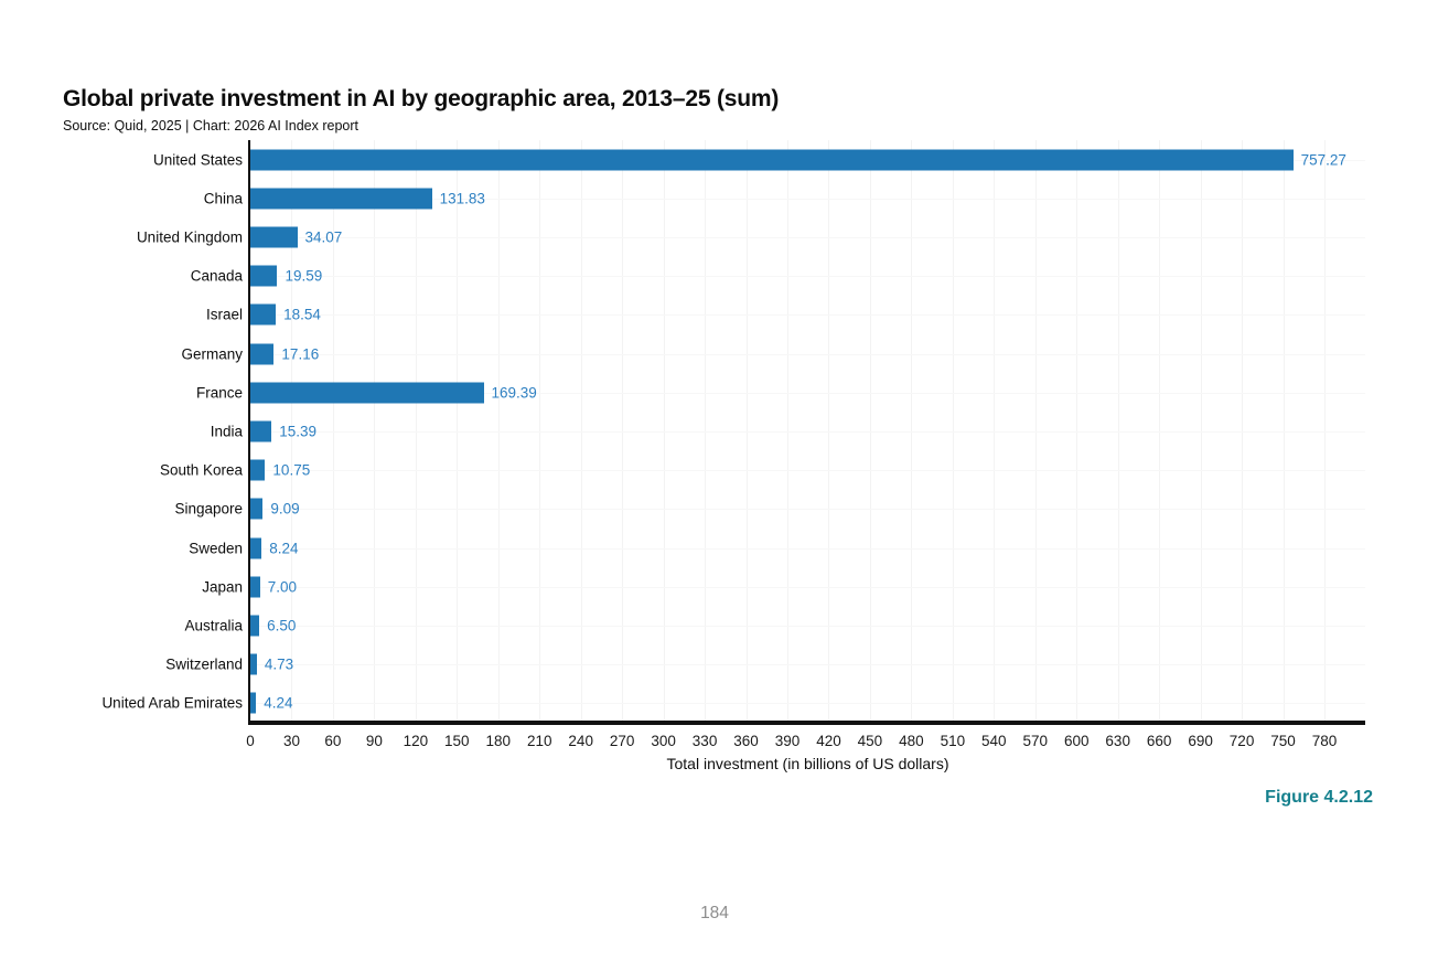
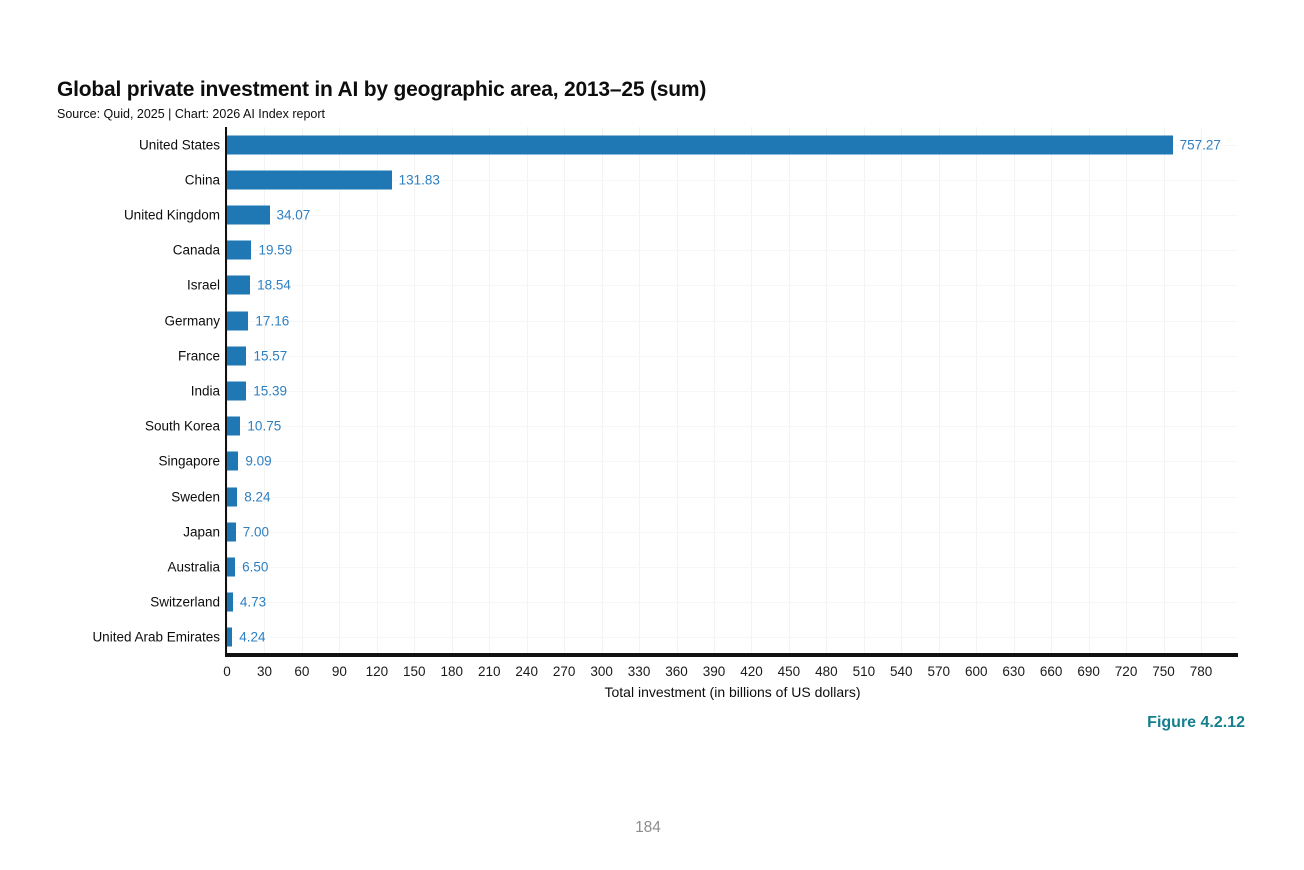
France: 169.39 -> 15.57
